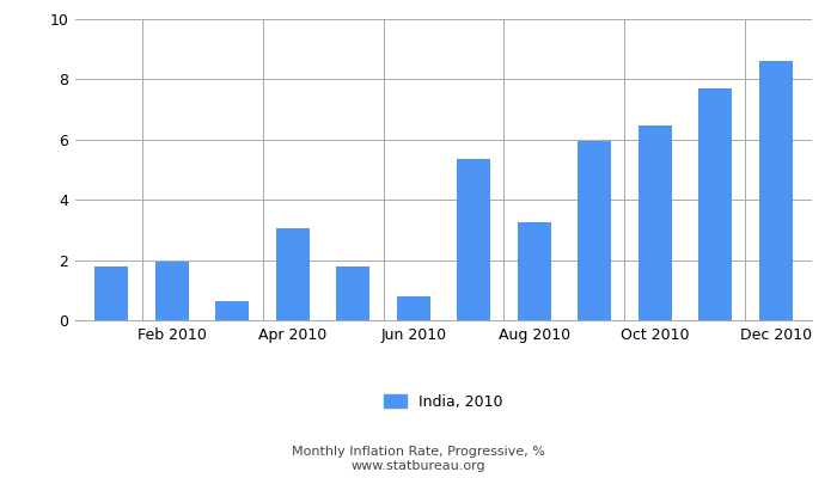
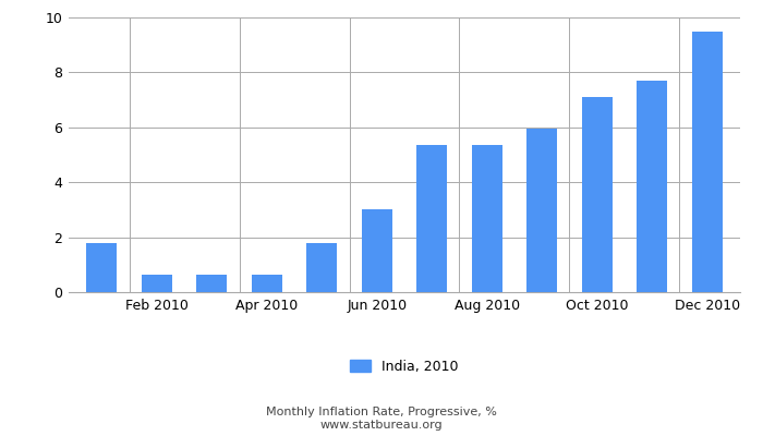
Feb 2010: 1.95 -> 0.65
Apr 2010: 3.05 -> 0.65
Jun 2010: 0.80 -> 3.00
Aug 2010: 3.25 -> 5.35
Oct 2010: 6.45 -> 7.10
Dec 2010: 8.60 -> 9.50
